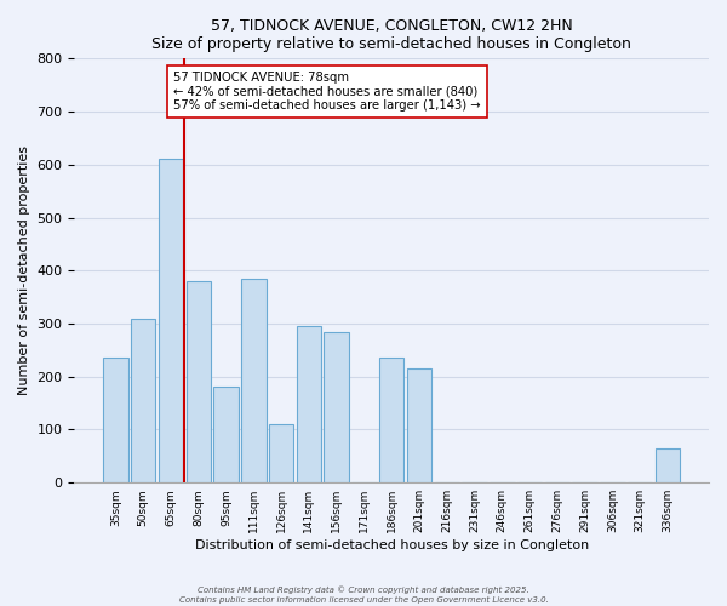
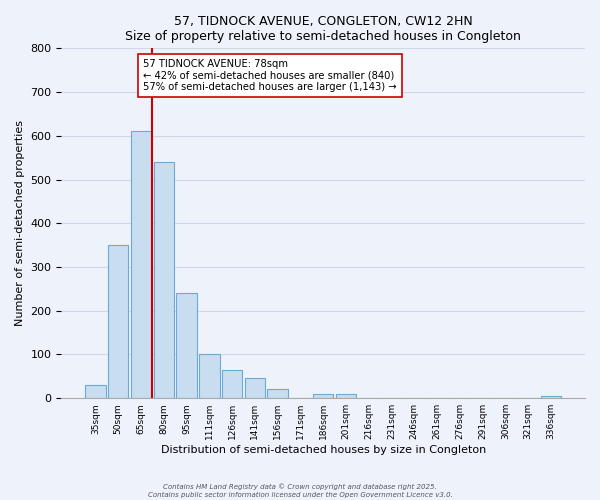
35sqm: 235 -> 30
50sqm: 310 -> 350
80sqm: 380 -> 540
95sqm: 180 -> 240
111sqm: 385 -> 100
126sqm: 110 -> 65
141sqm: 295 -> 47
156sqm: 285 -> 20
186sqm: 235 -> 10
201sqm: 215 -> 10
336sqm: 65 -> 5
